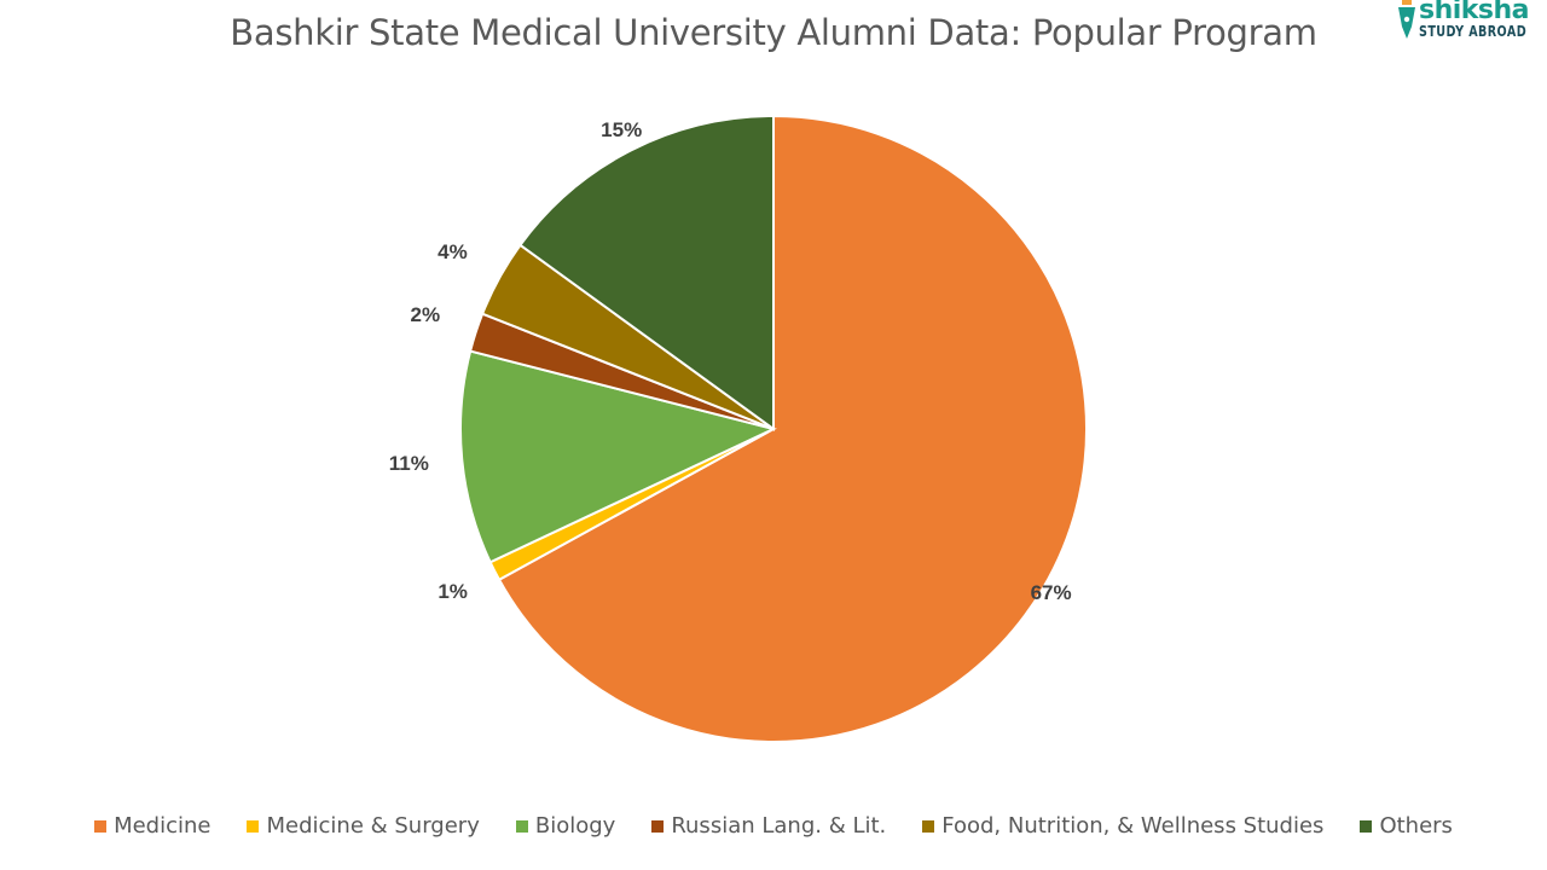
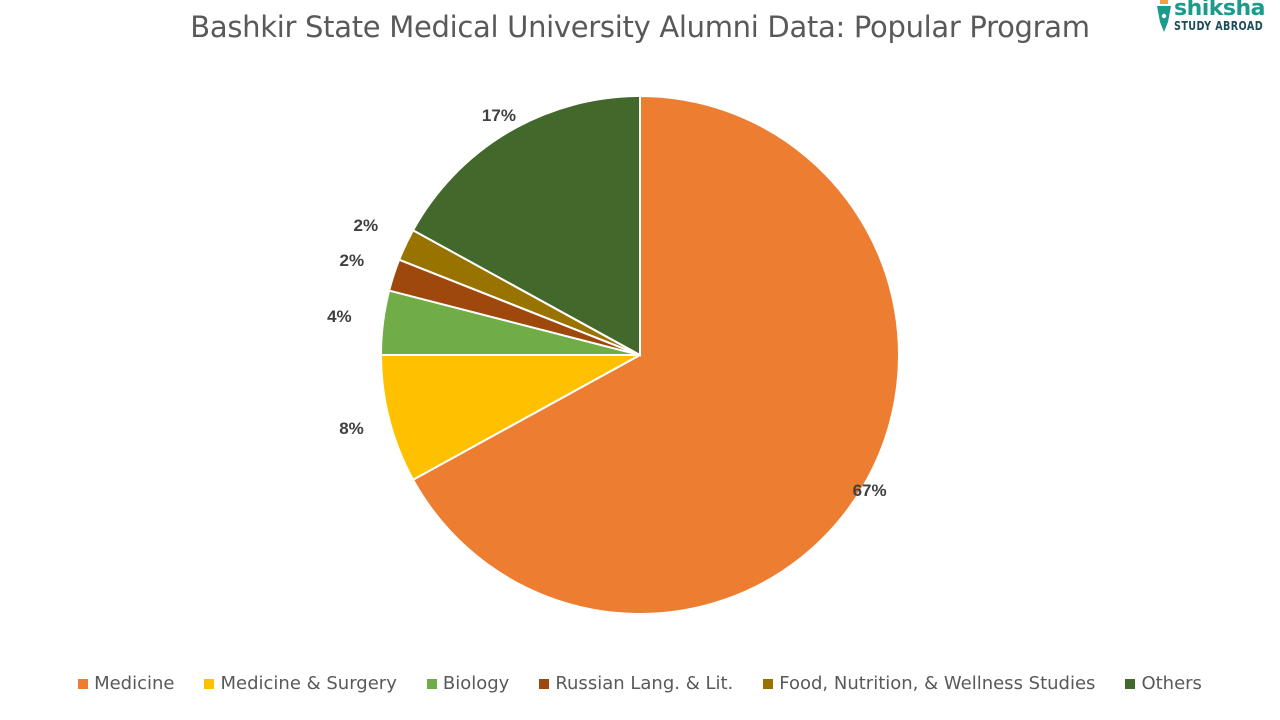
Medicine & Surgery: 1% -> 8%
Biology: 11% -> 4%
Food, Nutrition, & Wellness Studies: 4% -> 2%
Others: 15% -> 17%
